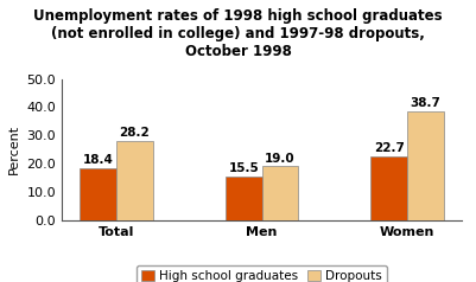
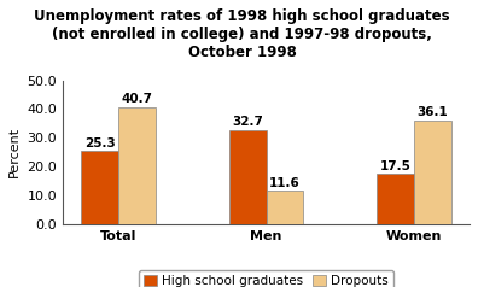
High school graduates/Total: 18.4 -> 25.3
Dropouts/Total: 28.2 -> 40.7
High school graduates/Men: 15.5 -> 32.7
Dropouts/Men: 19.0 -> 11.6
High school graduates/Women: 22.7 -> 17.5
Dropouts/Women: 38.7 -> 36.1
